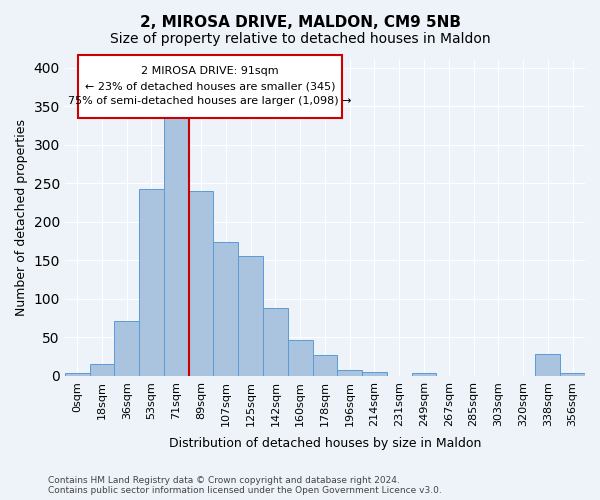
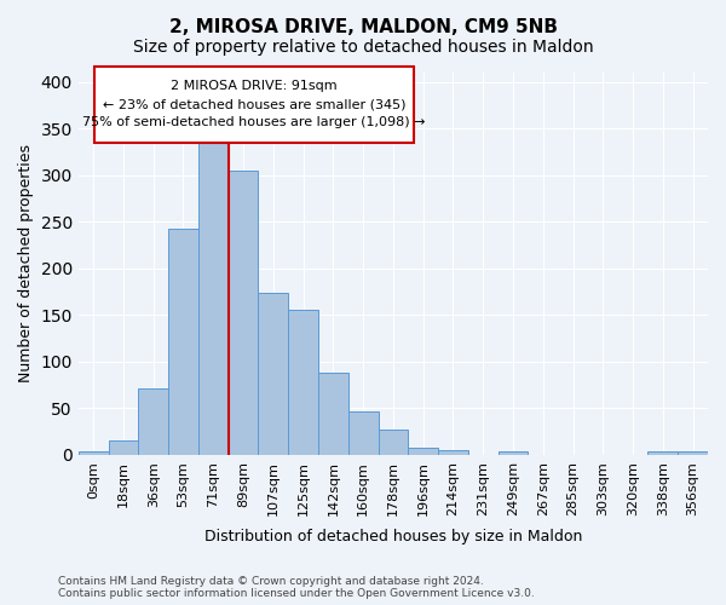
89sqm: 240 -> 305
338sqm: 28 -> 4
